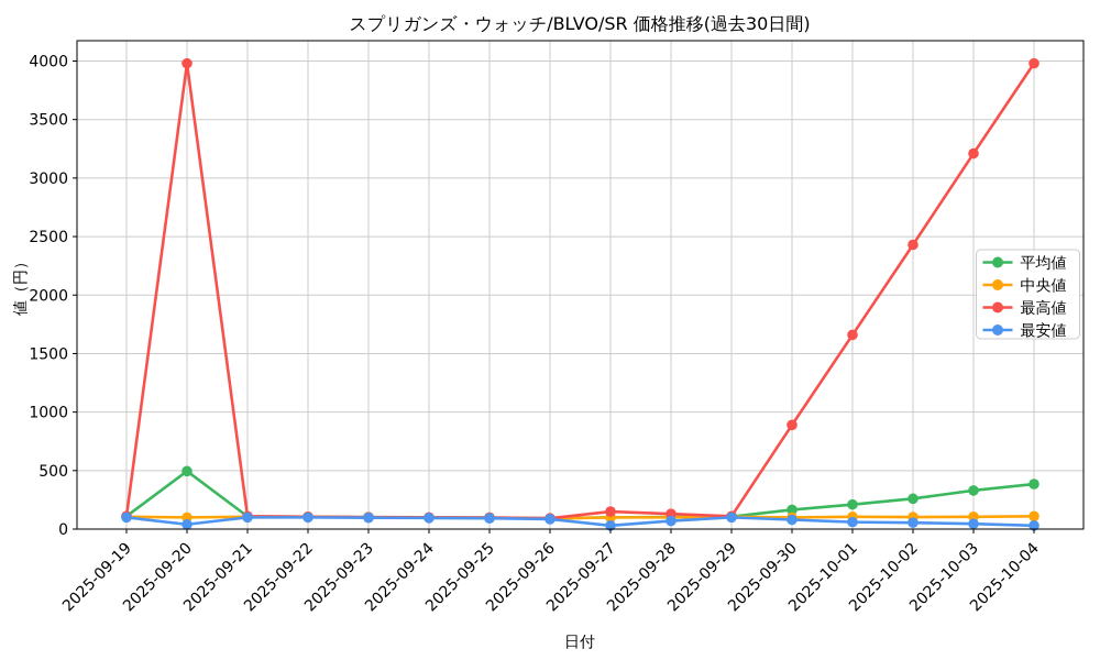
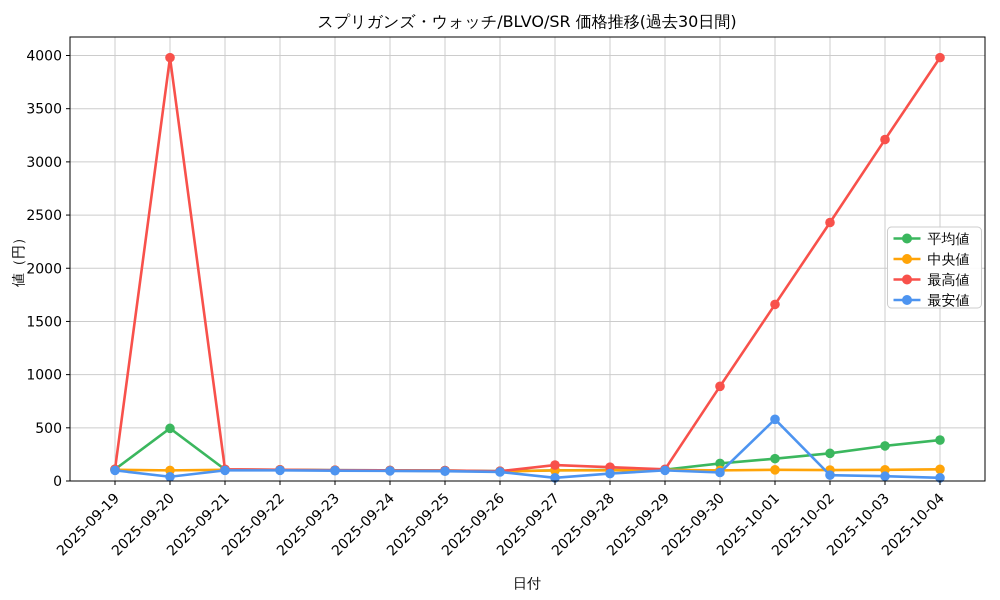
最安値/2025-10-01: 60 -> 580
